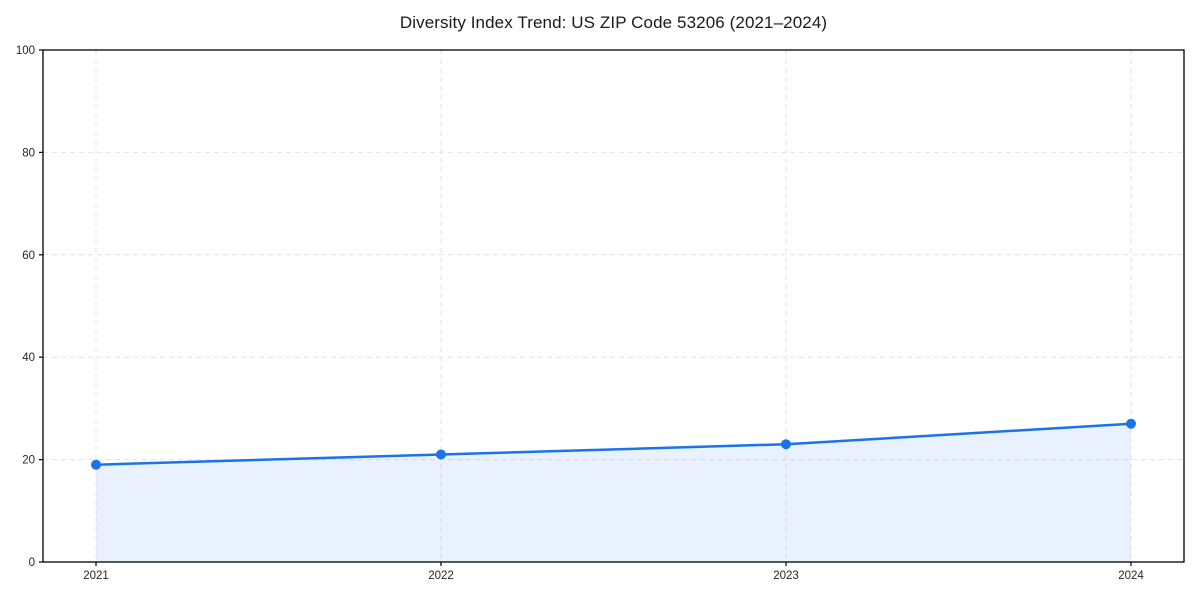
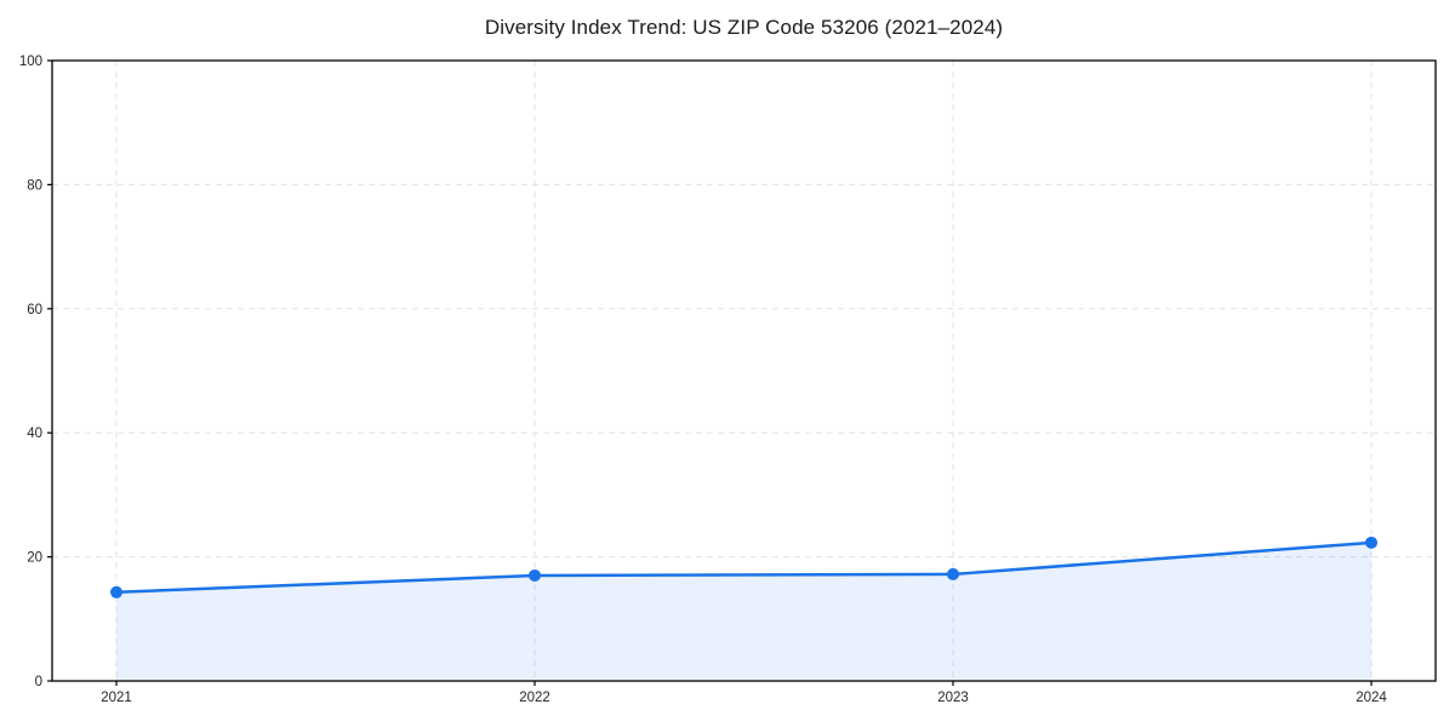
2021: 19 -> 14
2022: 21 -> 17
2023: 23 -> 17
2024: 27 -> 22
